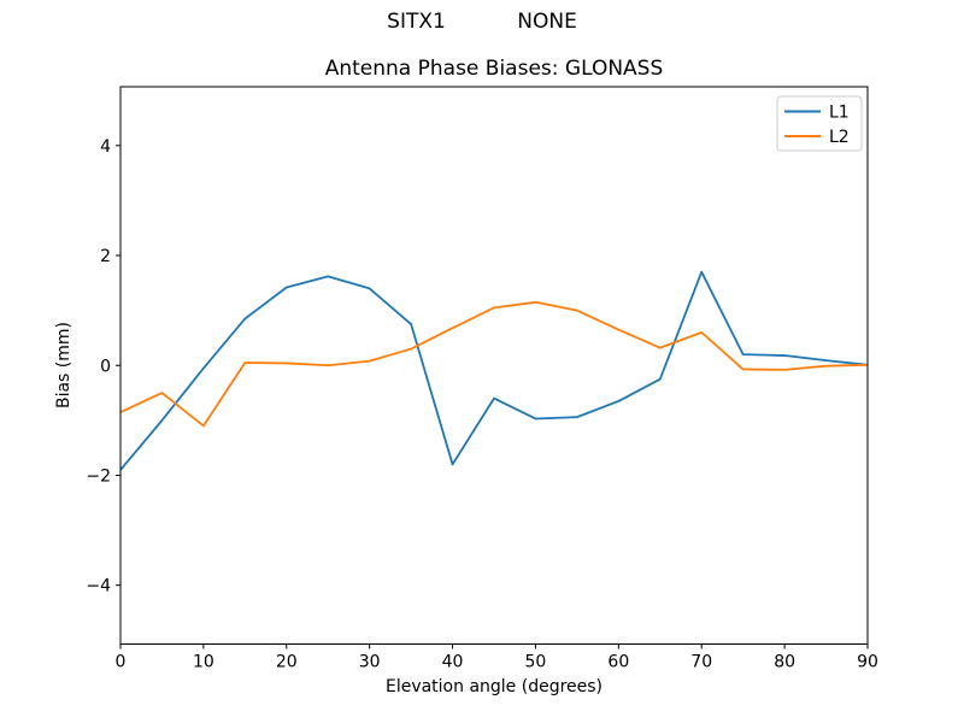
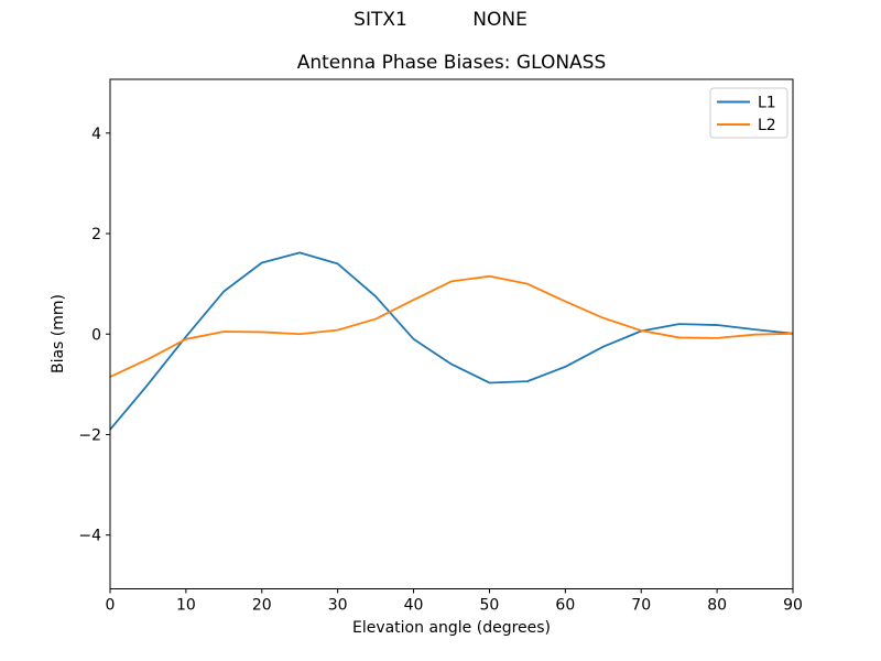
L2/10: -1.1 -> -0.1
L1/40: -1.8 -> -0.1
L1/70: 1.7 -> 0.1
L2/70: 0.6 -> 0.1
